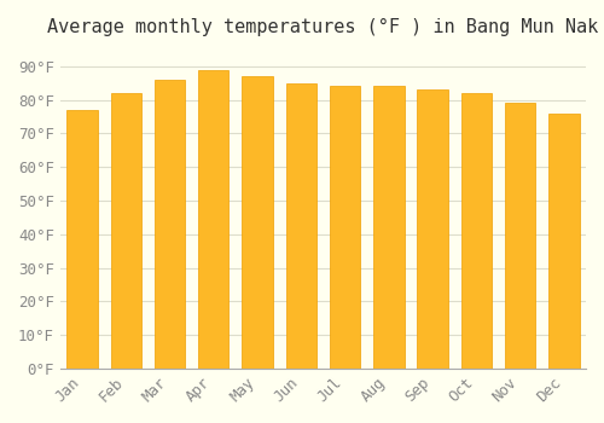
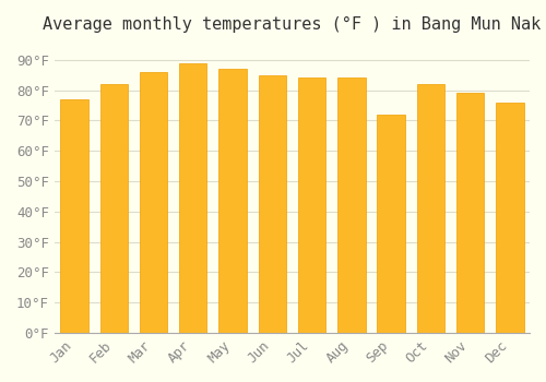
Sep: 83°F -> 72°F
